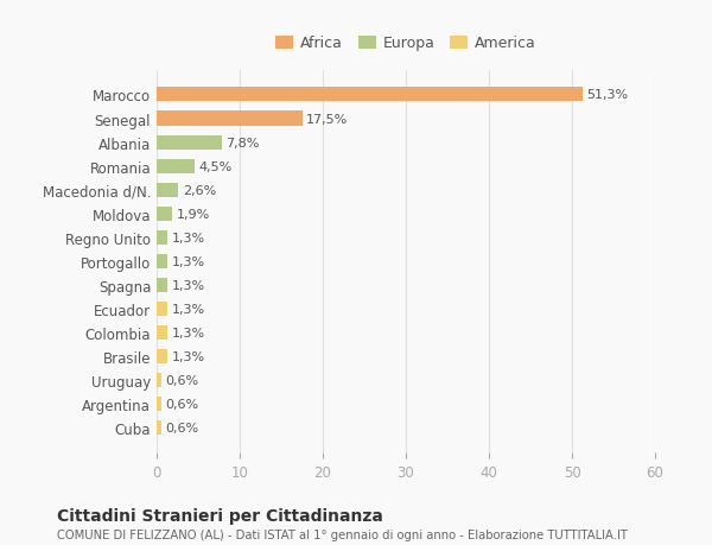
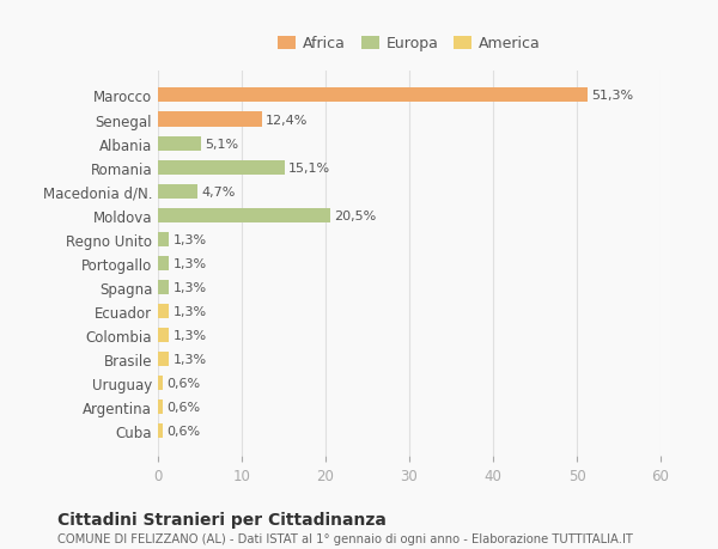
Senegal: 17,5% -> 12,4%
Albania: 7,8% -> 5,1%
Romania: 4,5% -> 15,1%
Macedonia d/N.: 2,6% -> 4,7%
Moldova: 1,9% -> 20,5%
